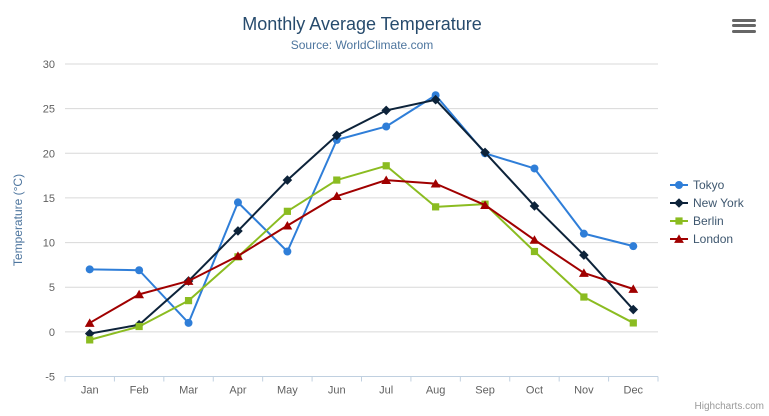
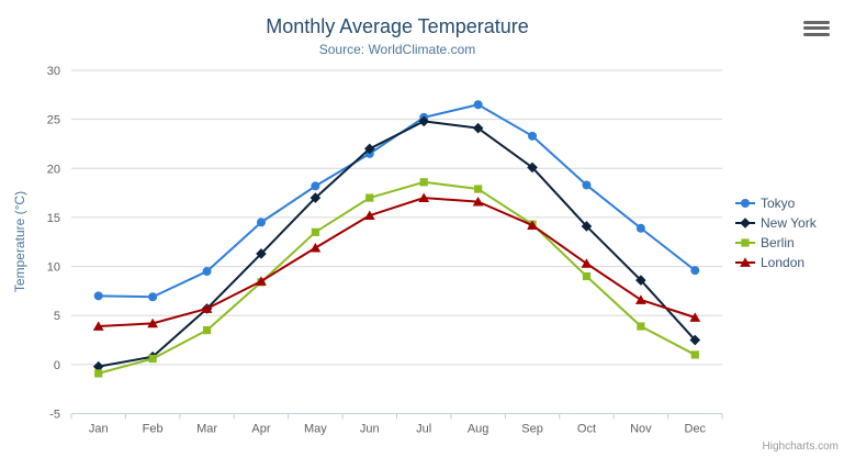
London/Jan: 1 -> 4
Tokyo/Mar: 1 -> 10
Tokyo/May: 9 -> 18
Tokyo/Jul: 23 -> 25
New York/Aug: 26 -> 24
Berlin/Aug: 14 -> 18
Tokyo/Sep: 20 -> 23
Tokyo/Nov: 11 -> 14
